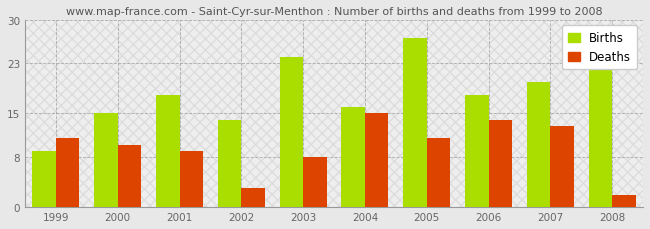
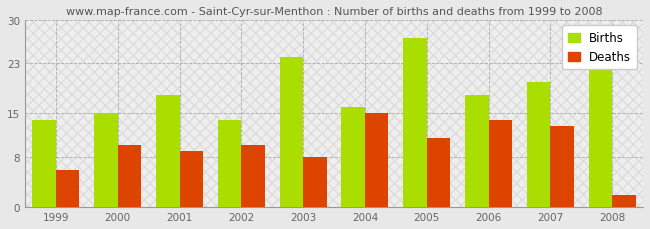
Births/1999: 9 -> 14
Deaths/1999: 11 -> 6
Deaths/2002: 3 -> 10
